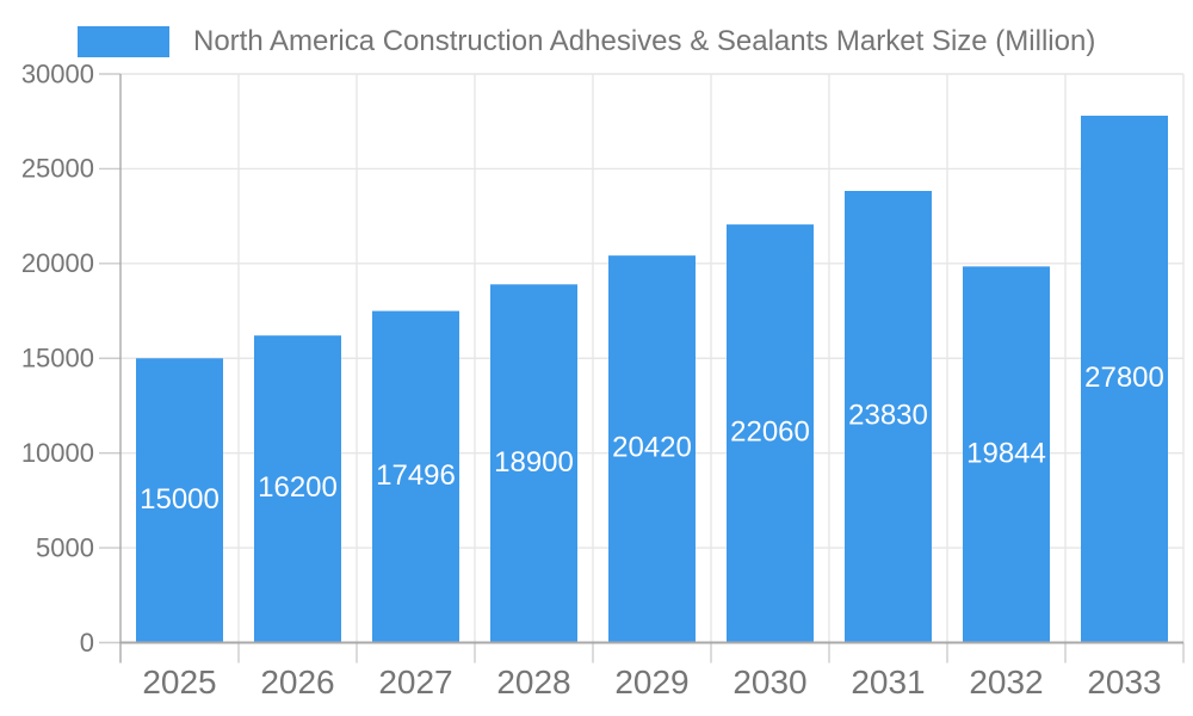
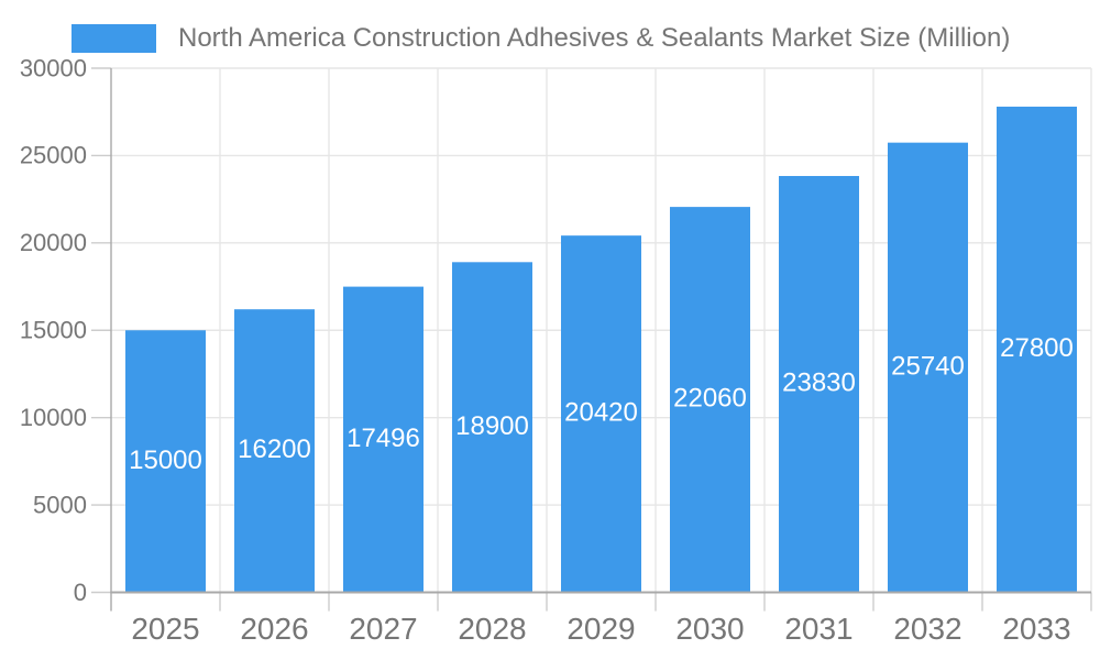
2032: 19844 -> 25740
